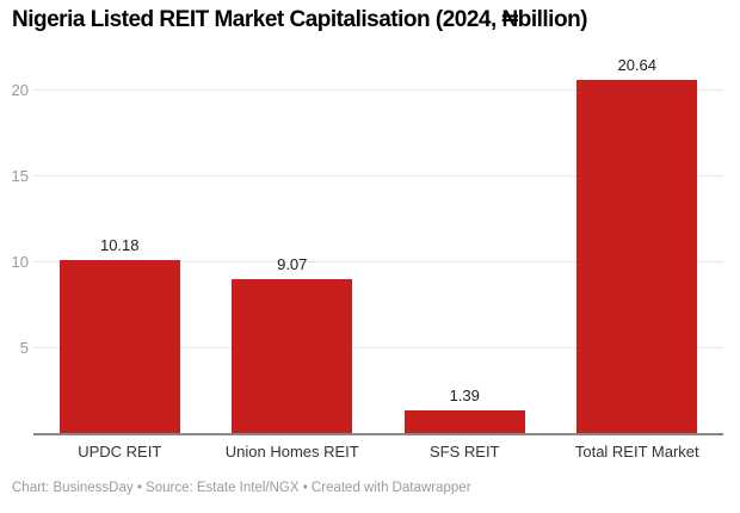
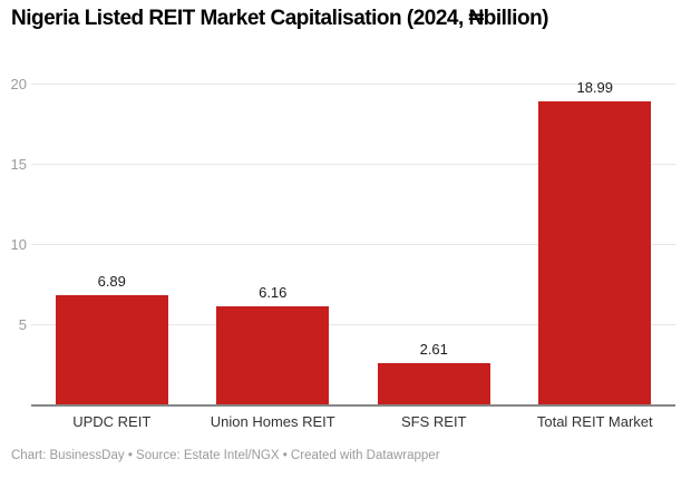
UPDC REIT: 10.18 -> 6.89
Union Homes REIT: 9.07 -> 6.16
SFS REIT: 1.39 -> 2.61
Total REIT Market: 20.64 -> 18.99
